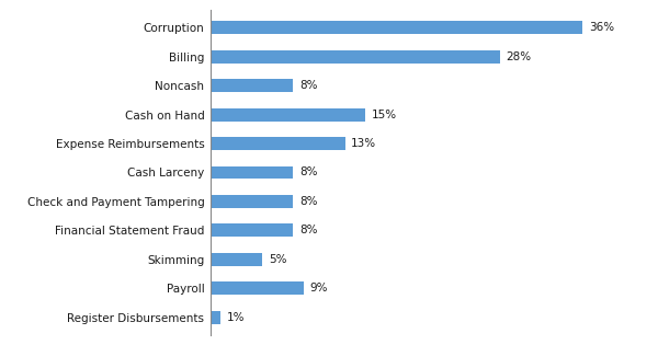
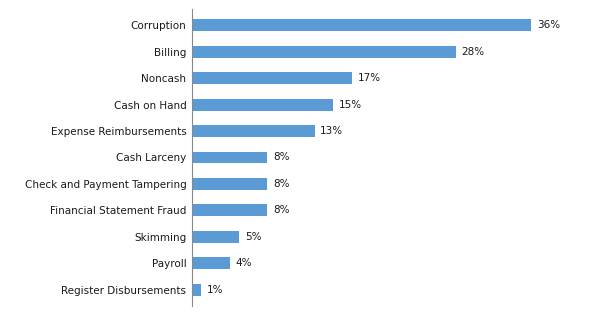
Noncash: 8% -> 17%
Payroll: 9% -> 4%
